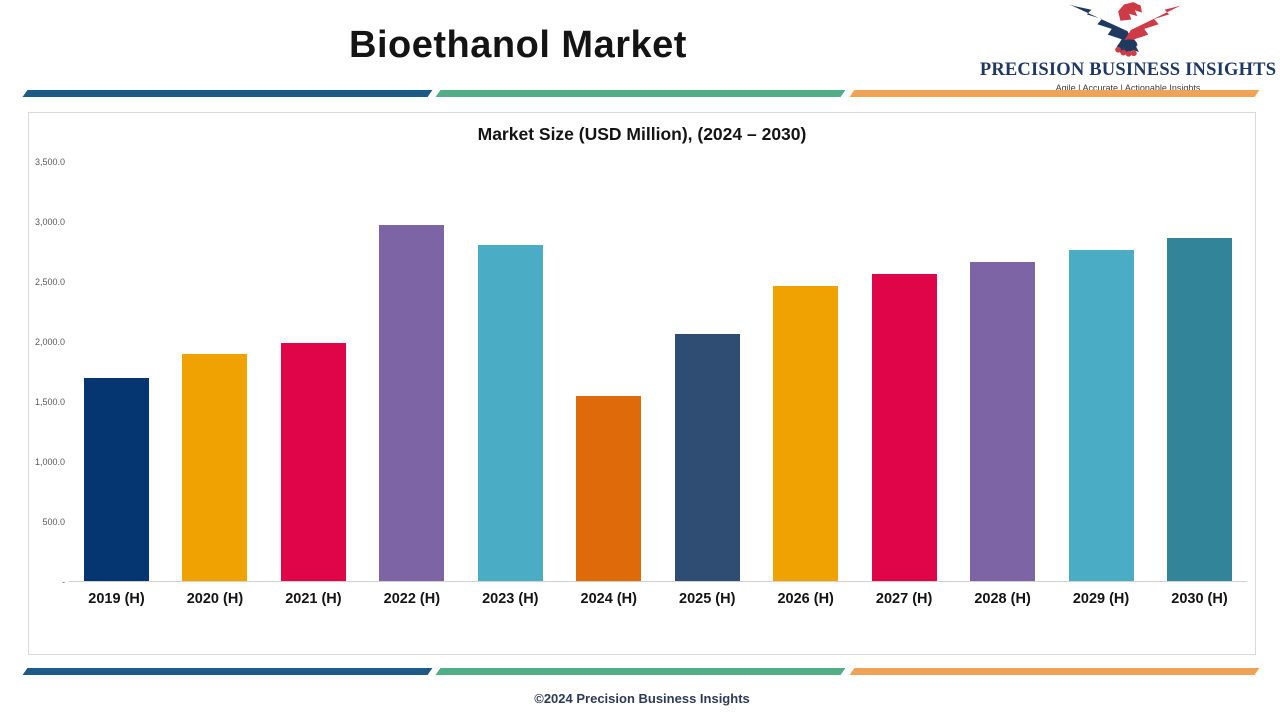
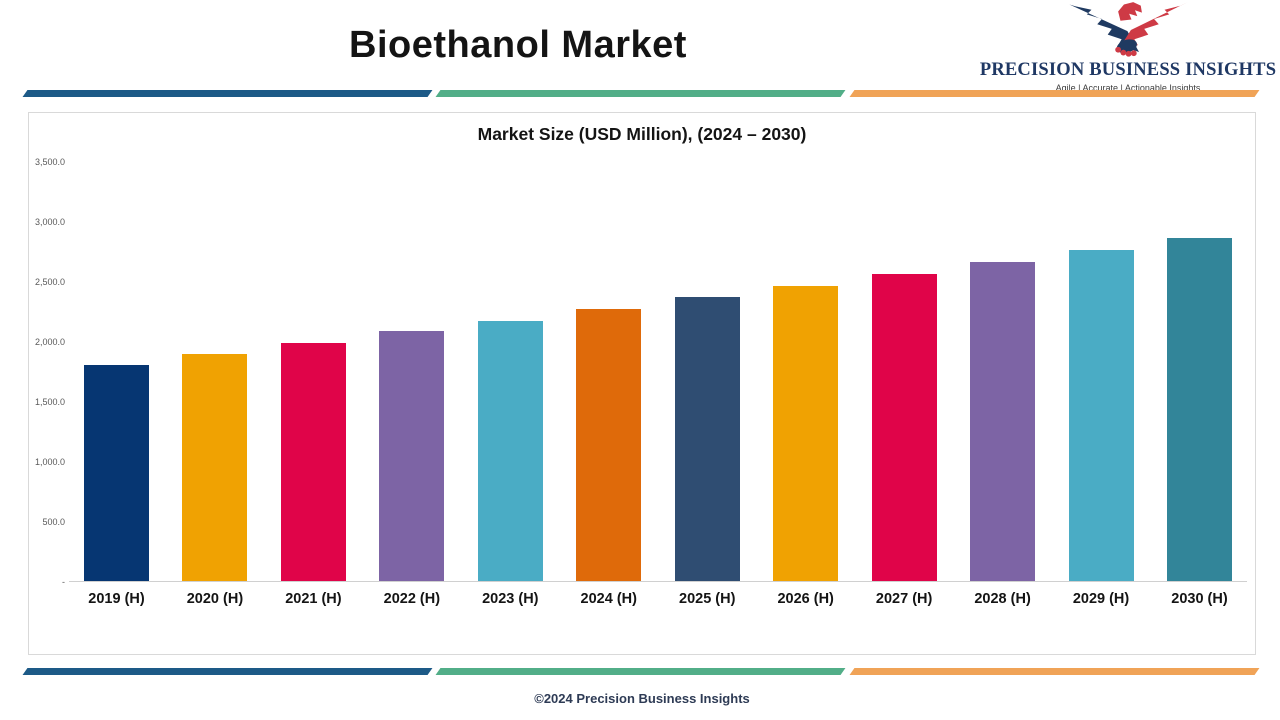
2019 (H): 1690 -> 1800
2022 (H): 2970 -> 2080
2023 (H): 2800 -> 2170
2024 (H): 1540 -> 2270
2025 (H): 2060 -> 2370
